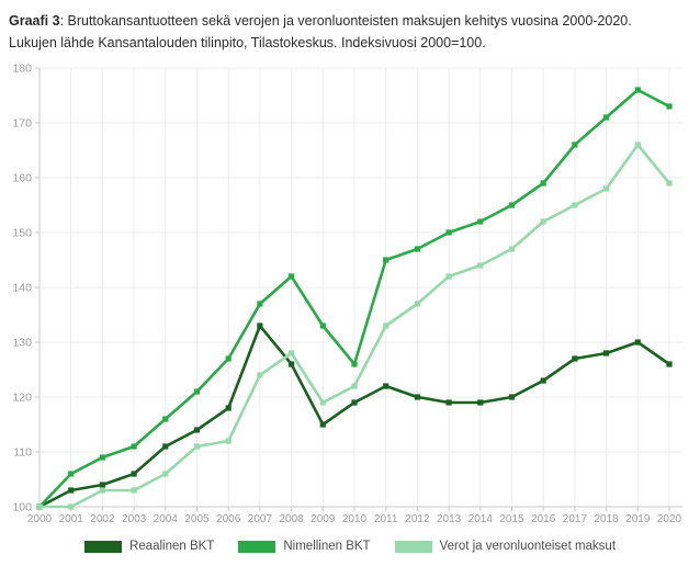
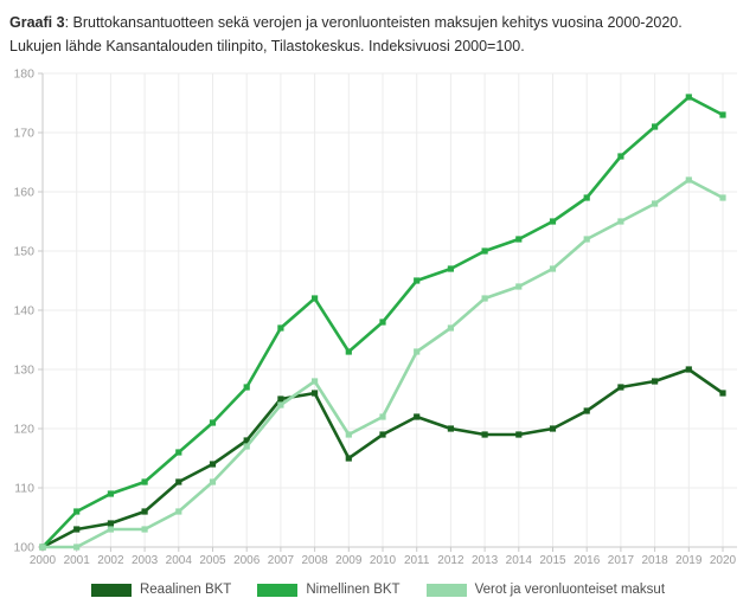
Verot ja veronluonteiset maksut/2006: 112 -> 117
Reaalinen BKT/2007: 133 -> 125
Nimellinen BKT/2010: 126 -> 138
Verot ja veronluonteiset maksut/2019: 166 -> 162
